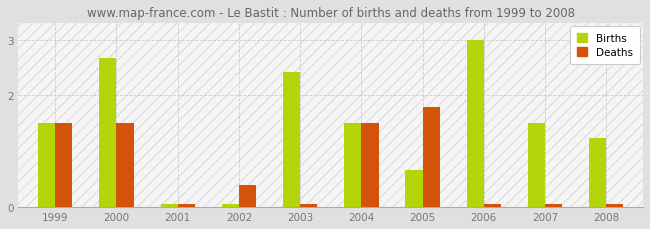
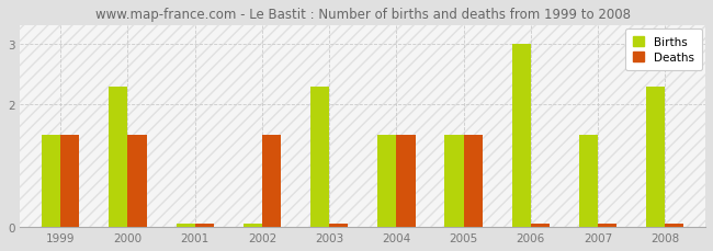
Births/2000: 2.68 -> 2.30
Deaths/2002: 0.40 -> 1.50
Births/2003: 2.42 -> 2.30
Births/2005: 0.66 -> 1.50
Deaths/2005: 1.80 -> 1.50
Births/2008: 1.24 -> 2.30
